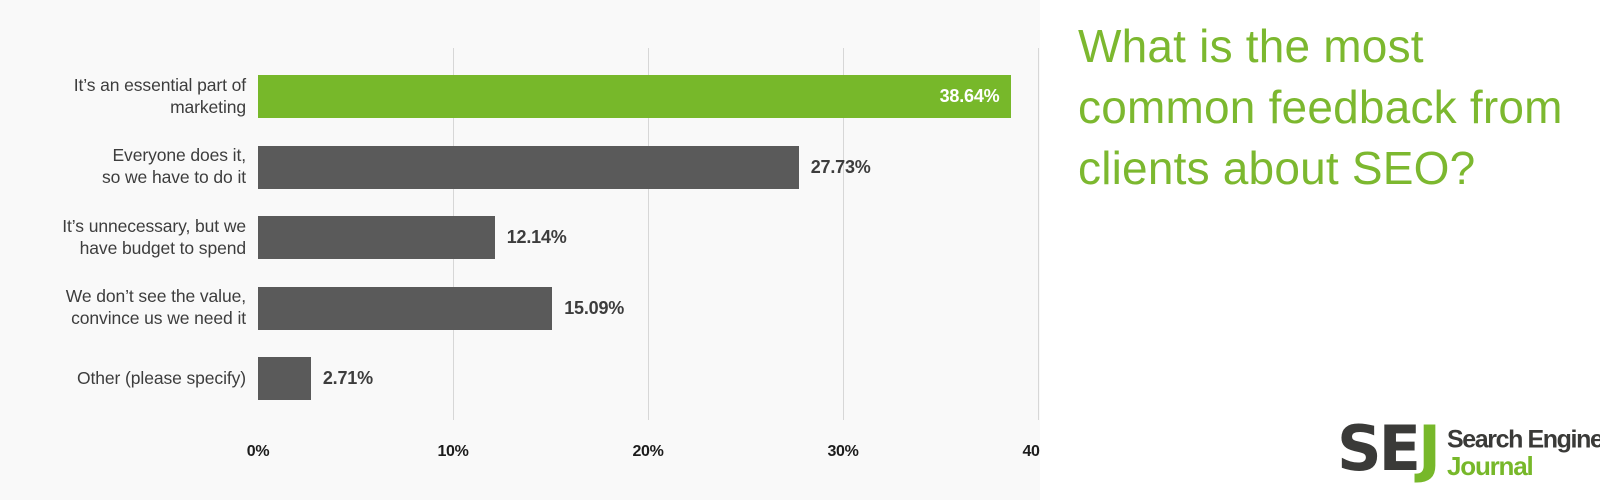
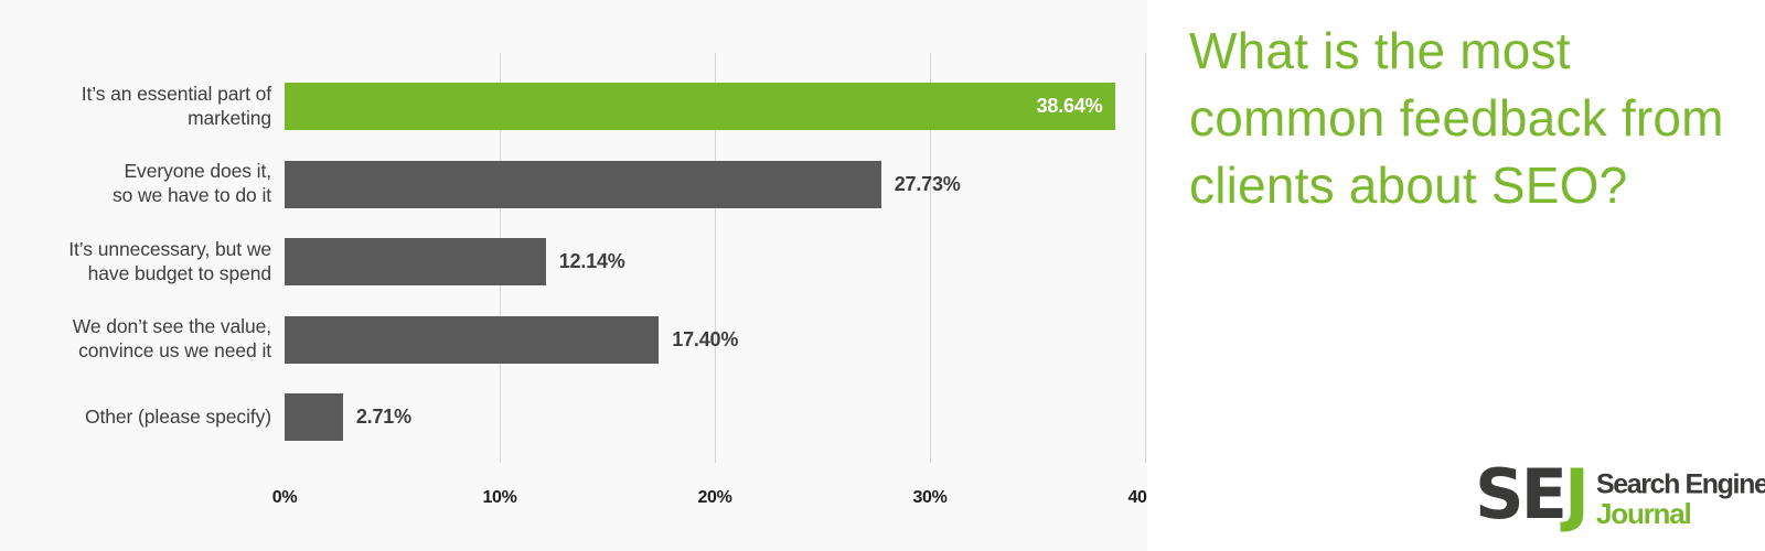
We don’t see the value, convince us we need it: 15.09% -> 17.40%
